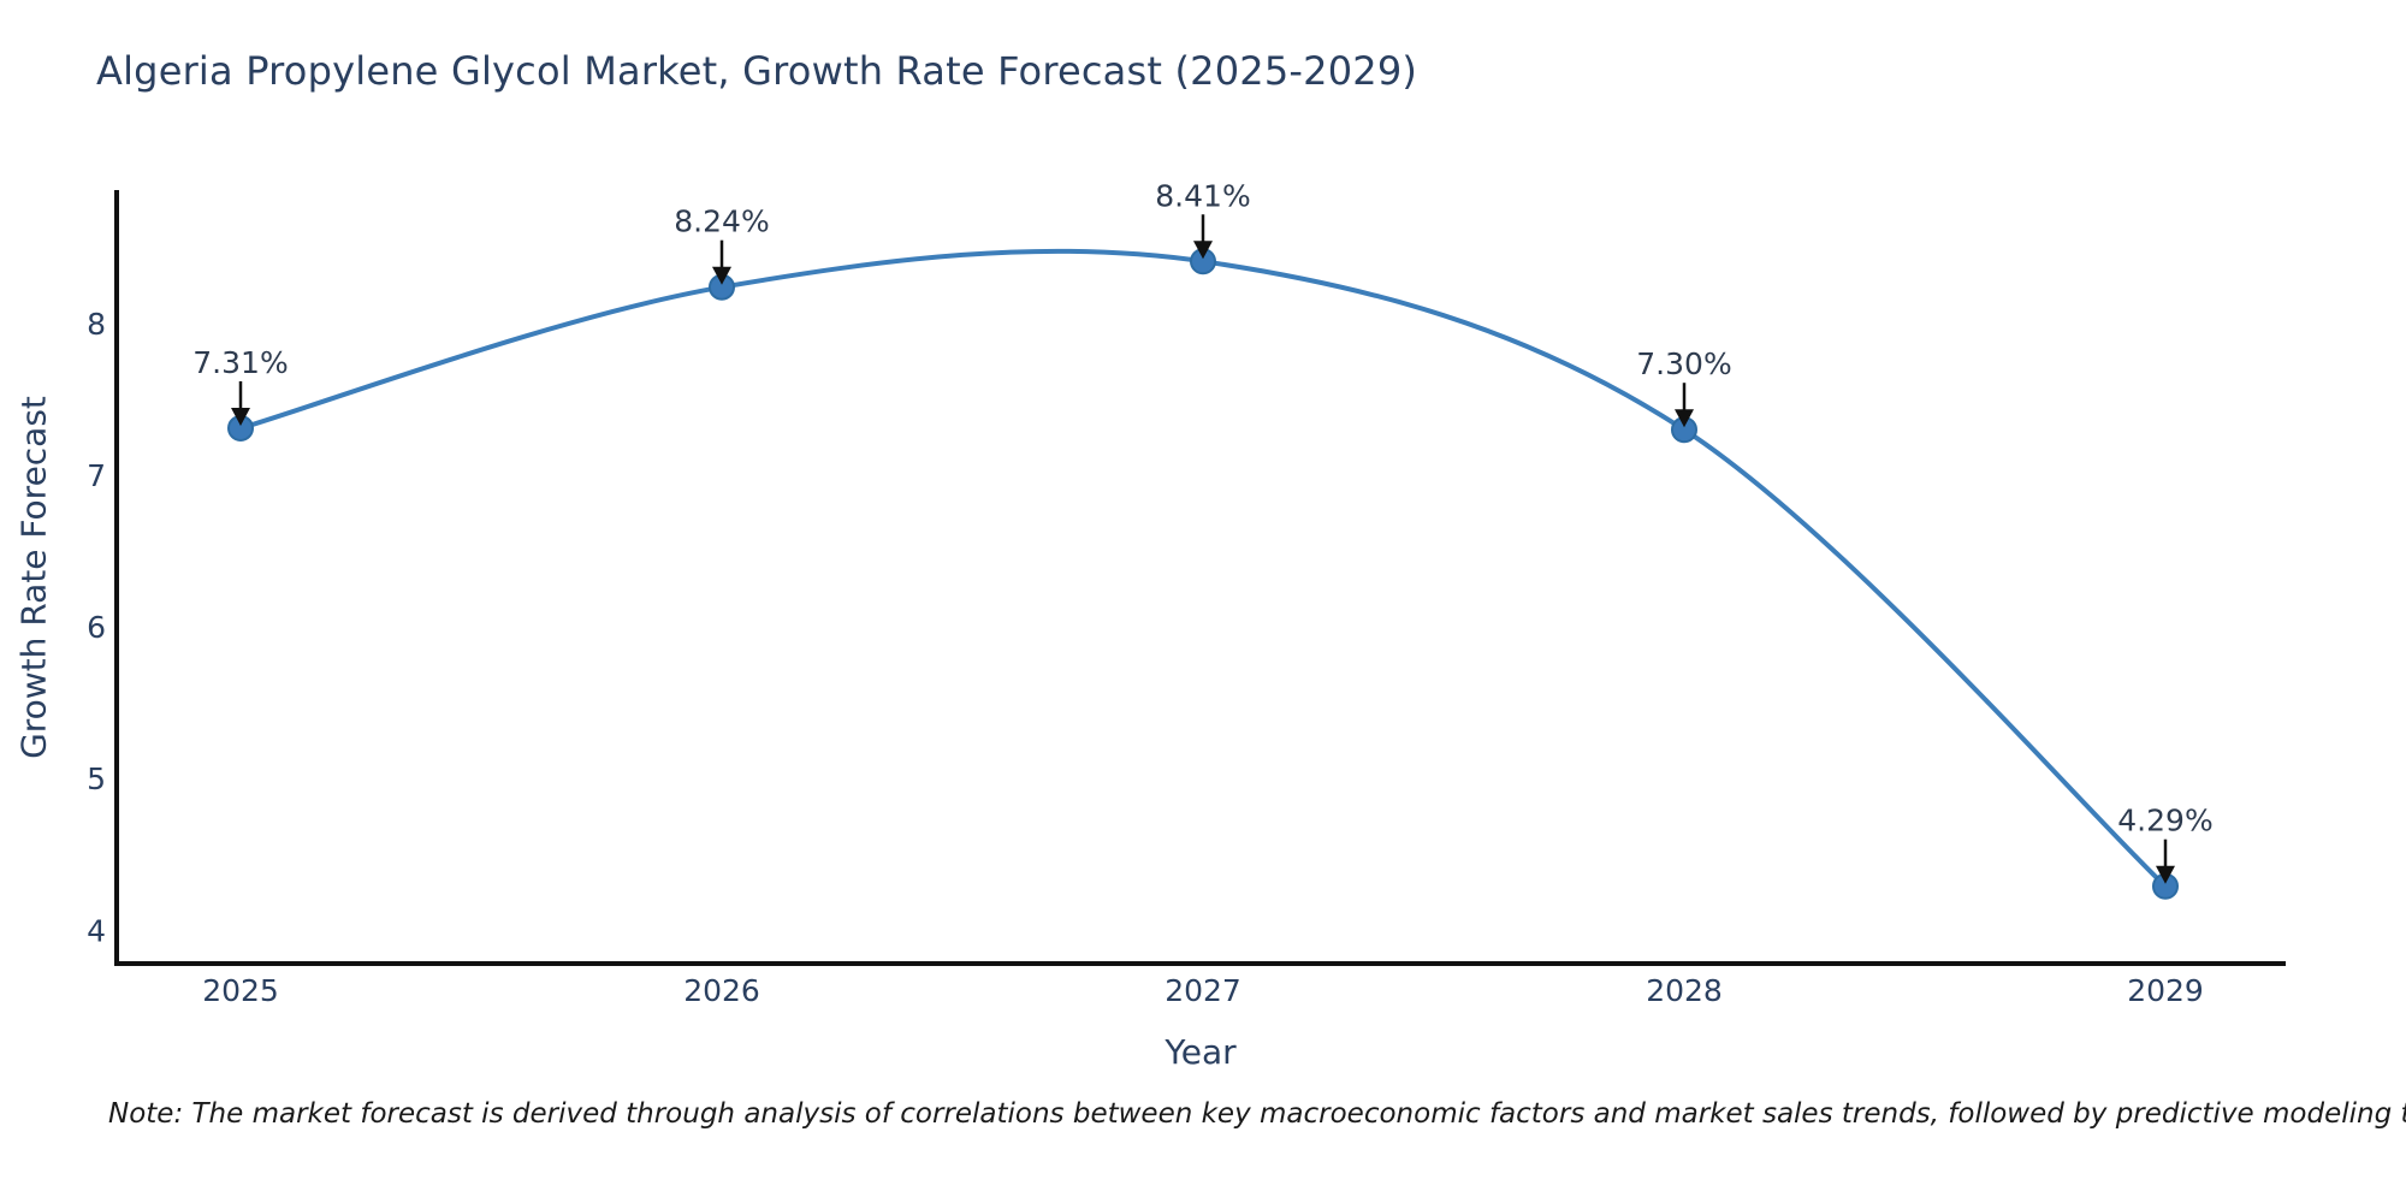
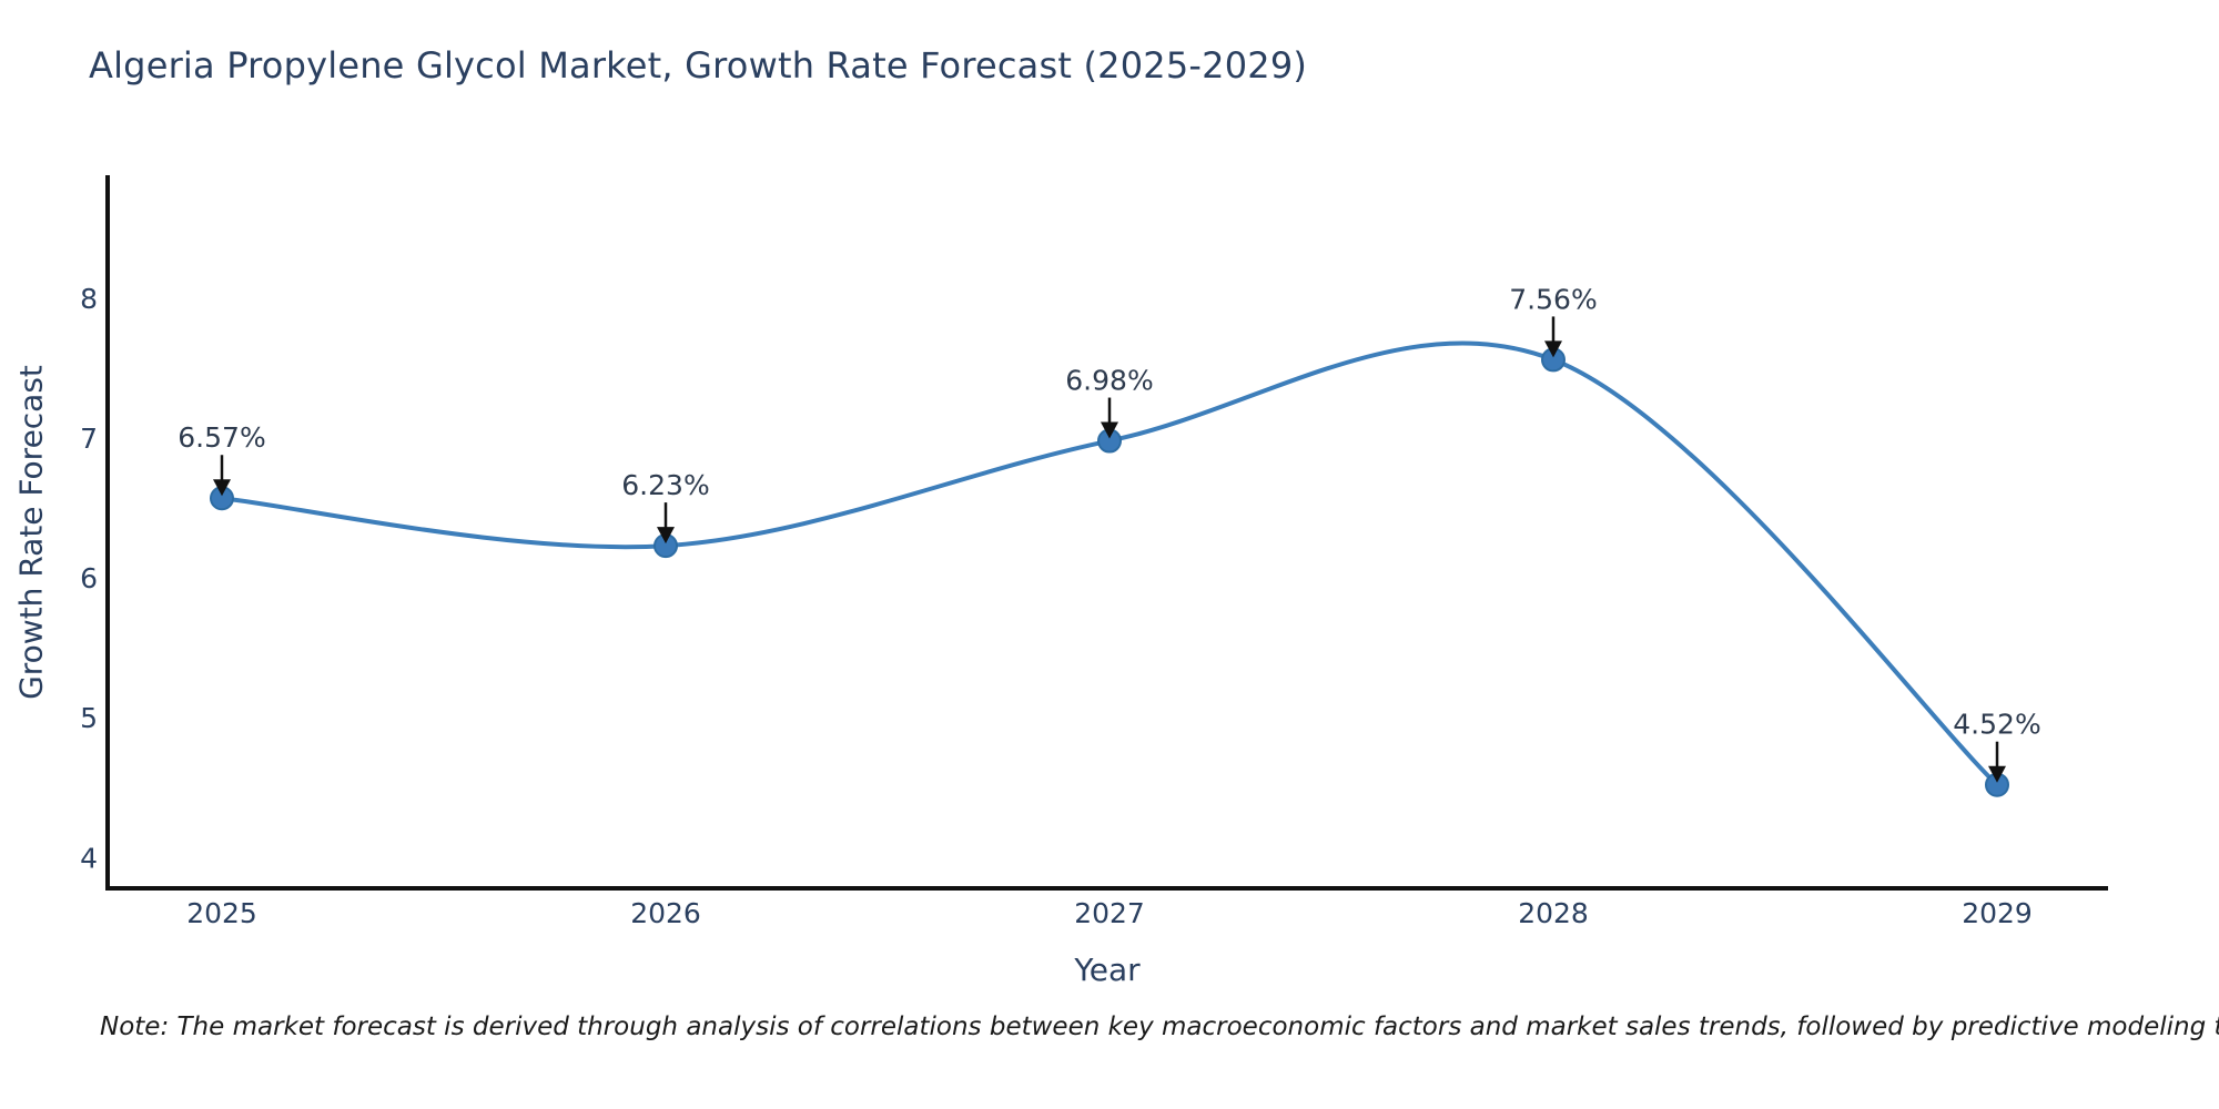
2025: 7.31% -> 6.57%
2026: 8.24% -> 6.23%
2027: 8.41% -> 6.98%
2028: 7.30% -> 7.56%
2029: 4.29% -> 4.52%
